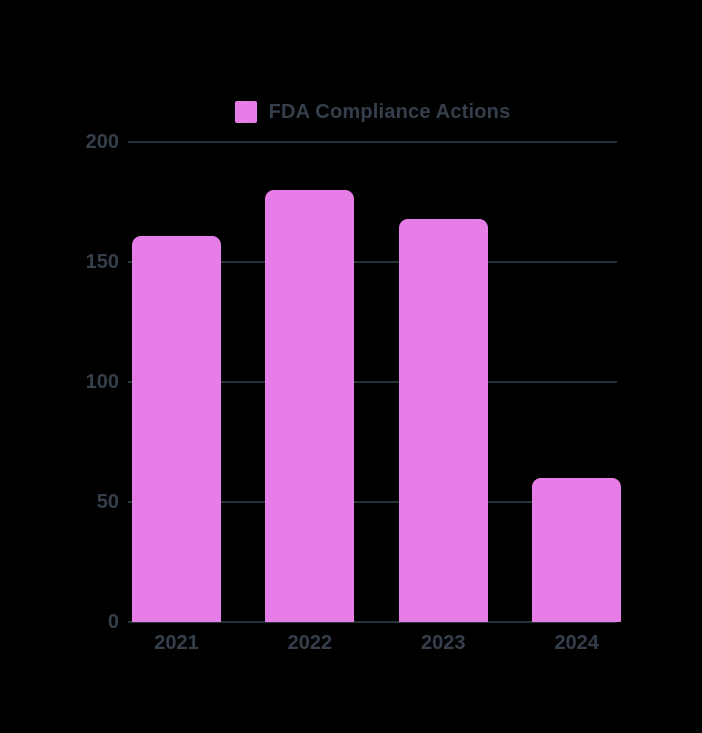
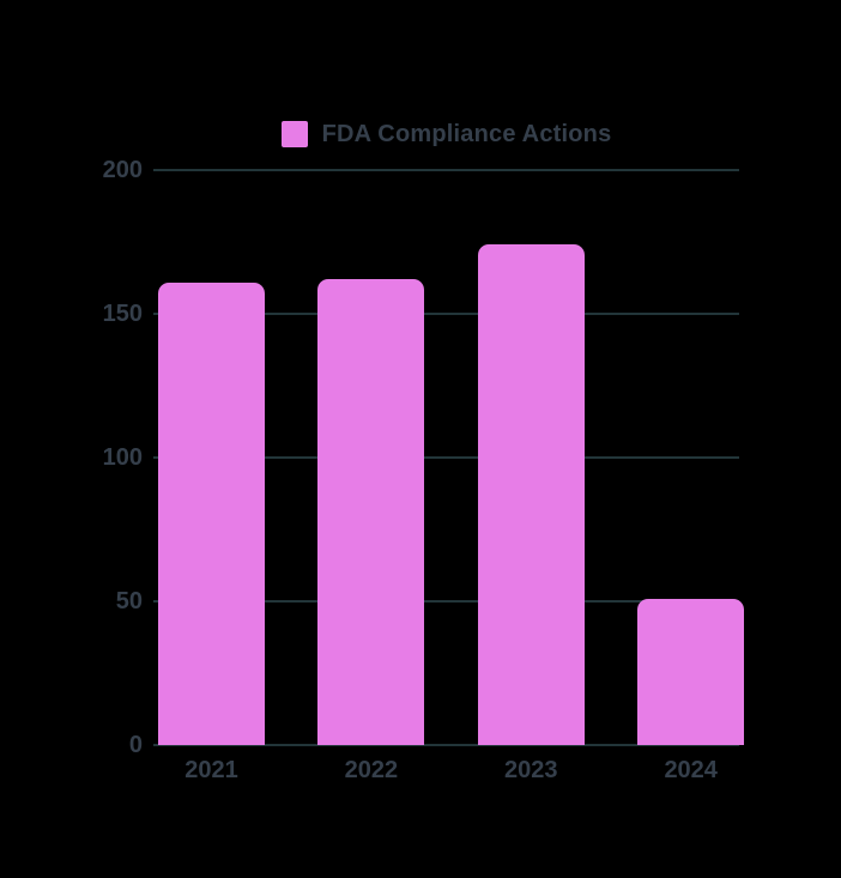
2022: 180 -> 162
2023: 168 -> 174
2024: 60 -> 51
